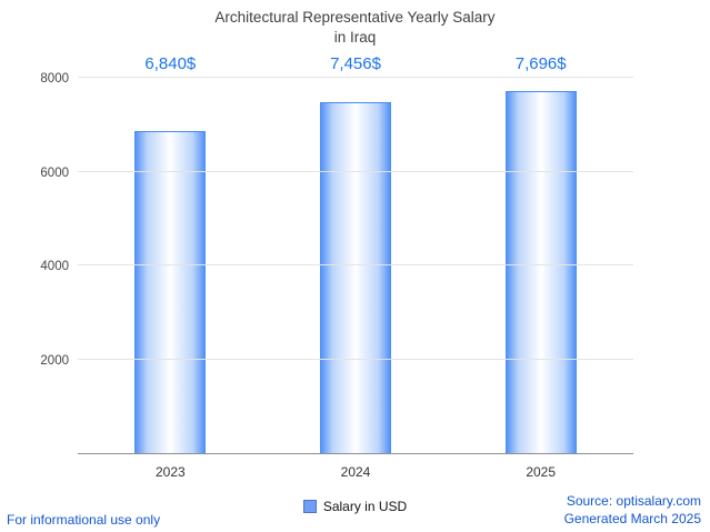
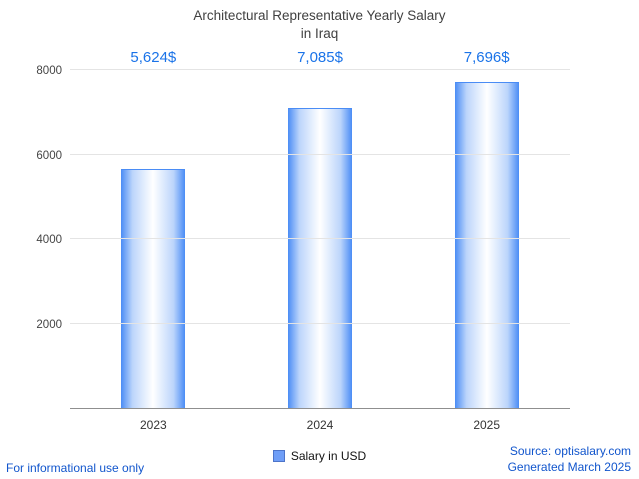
2023: 6,840 -> 5,624
2024: 7,456 -> 7,085
